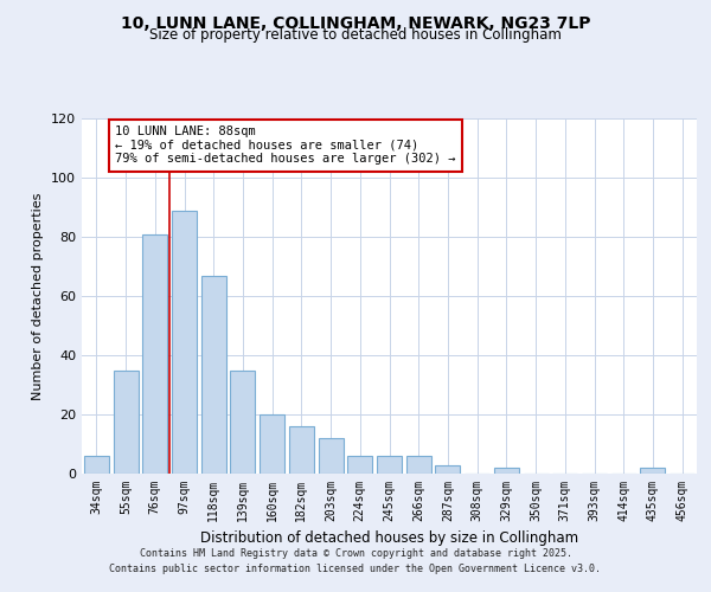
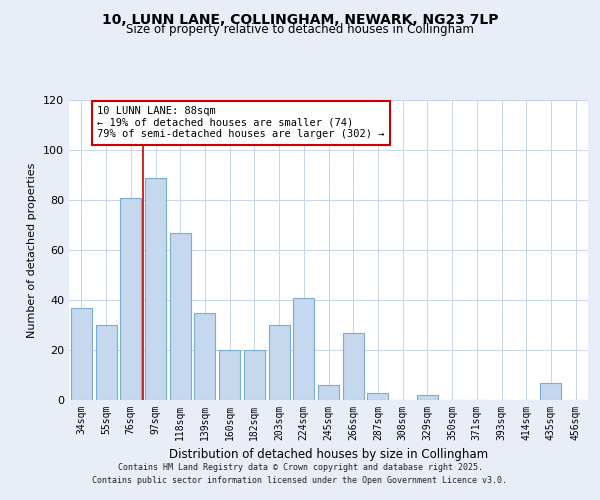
34sqm: 6 -> 37
55sqm: 35 -> 30
182sqm: 16 -> 20
203sqm: 12 -> 30
224sqm: 6 -> 41
266sqm: 6 -> 27
435sqm: 2 -> 7
